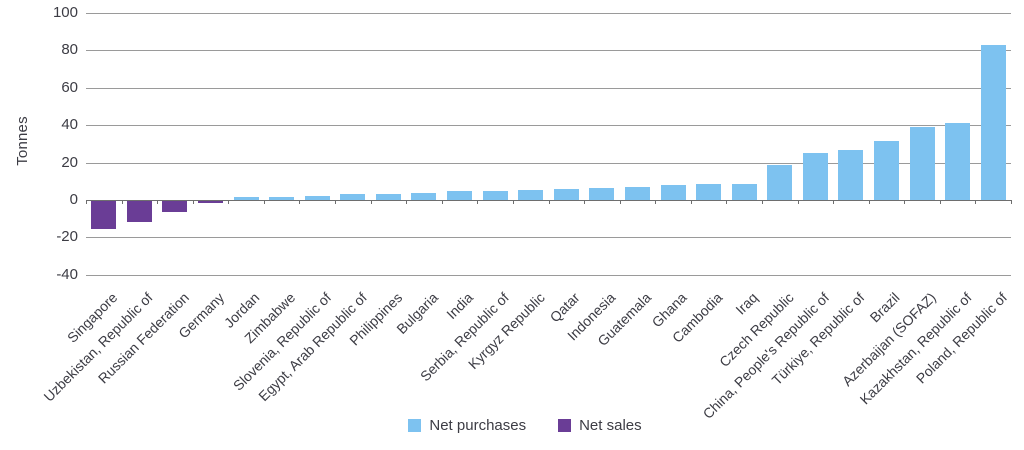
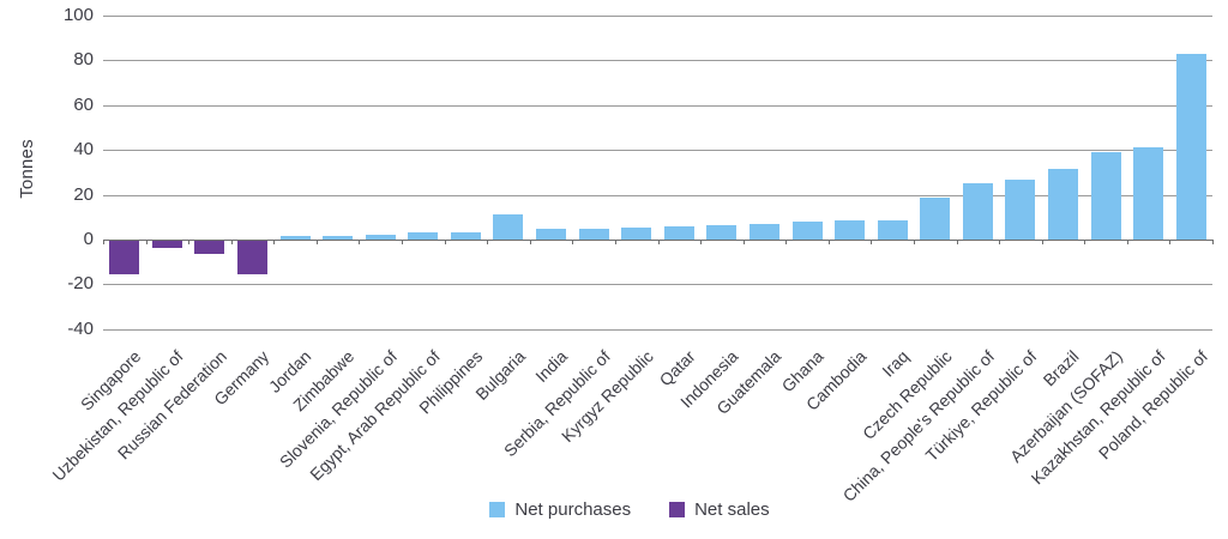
Uzbekistan, Republic of: -11 -> -3
Germany: -1 -> -15
Bulgaria: 4 -> 11
